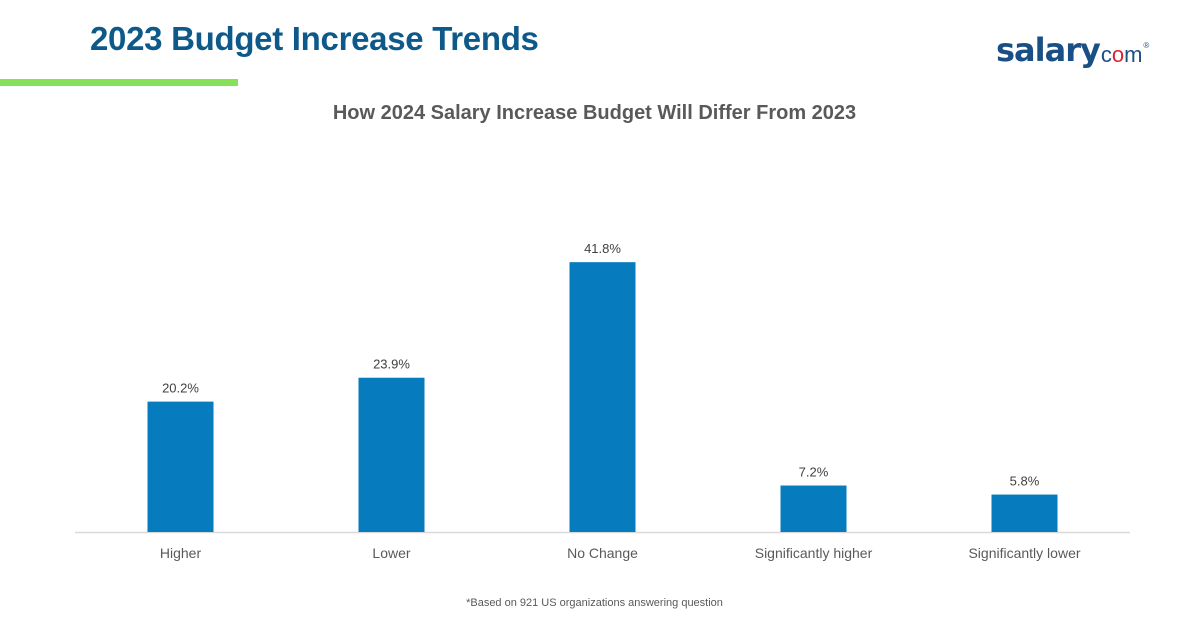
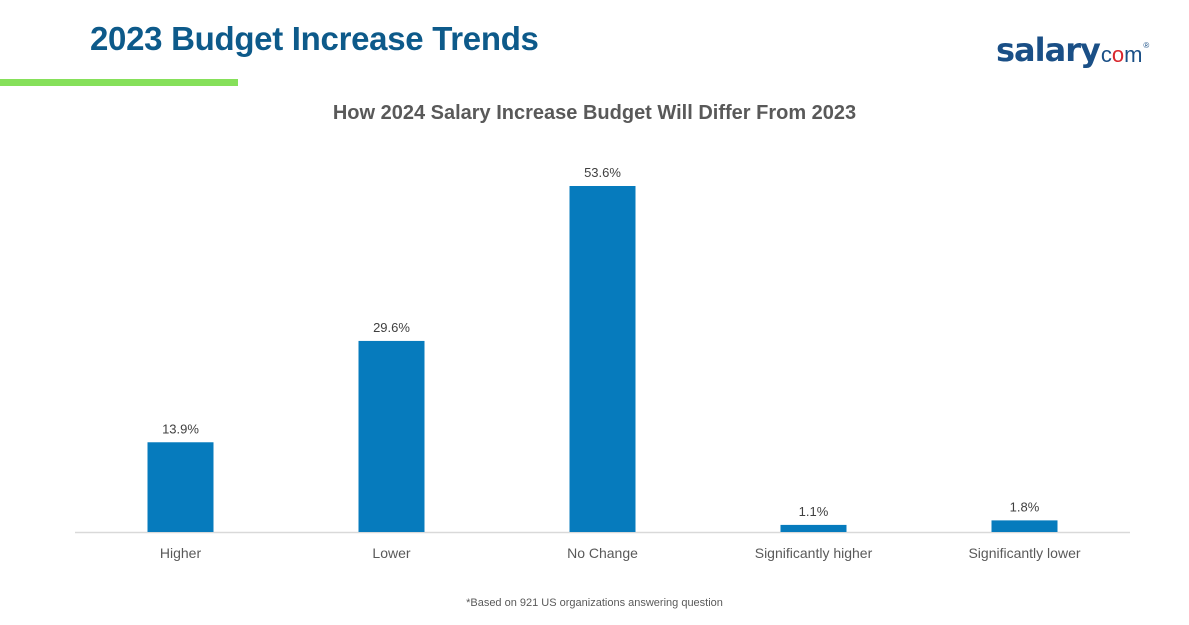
Higher: 20.2% -> 13.9%
Lower: 23.9% -> 29.6%
No Change: 41.8% -> 53.6%
Significantly higher: 7.2% -> 1.1%
Significantly lower: 5.8% -> 1.8%
